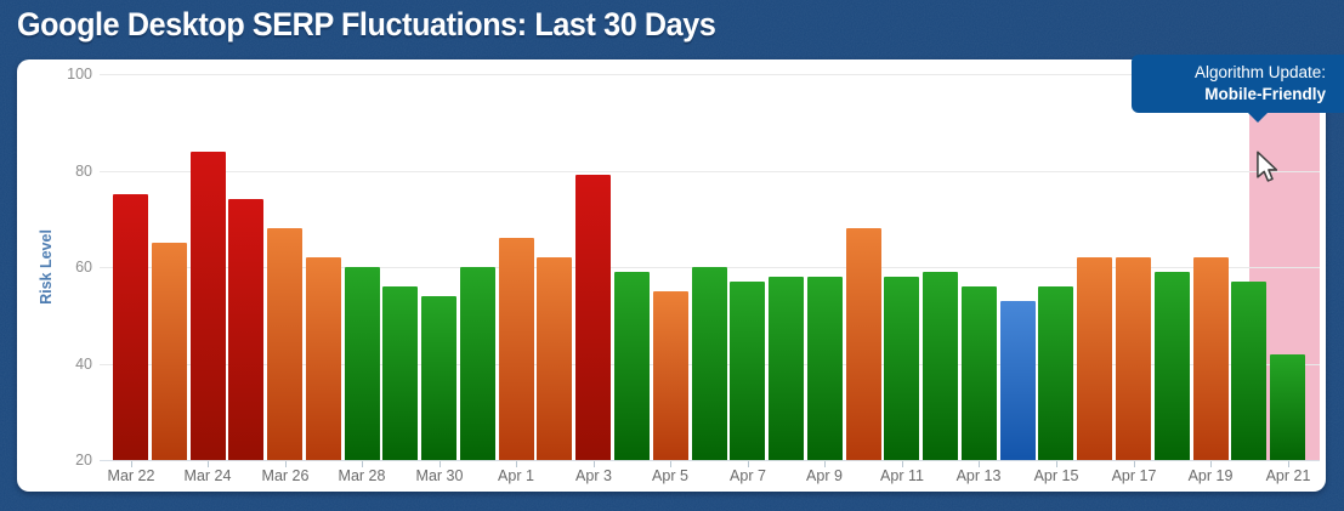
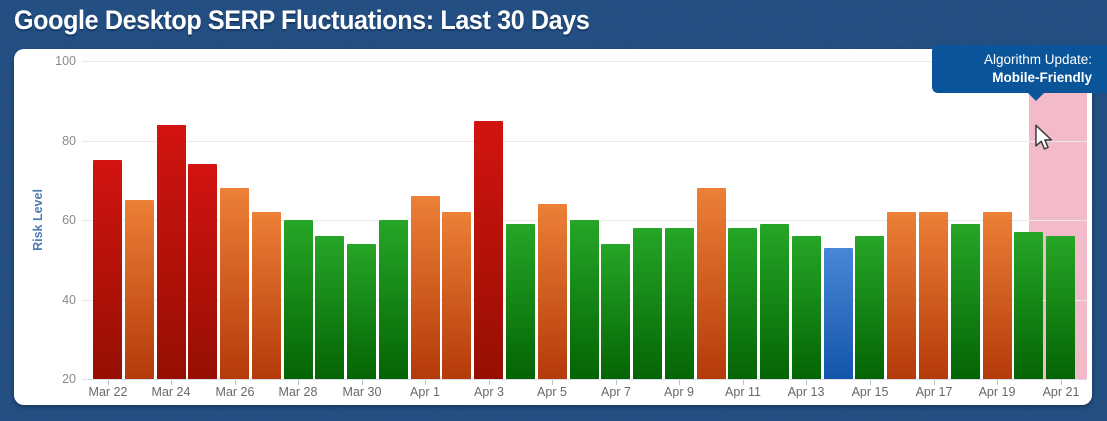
Apr 3: 79 -> 85
Apr 5: 55 -> 64
Apr 7: 57 -> 54
Apr 21: 42 -> 56
